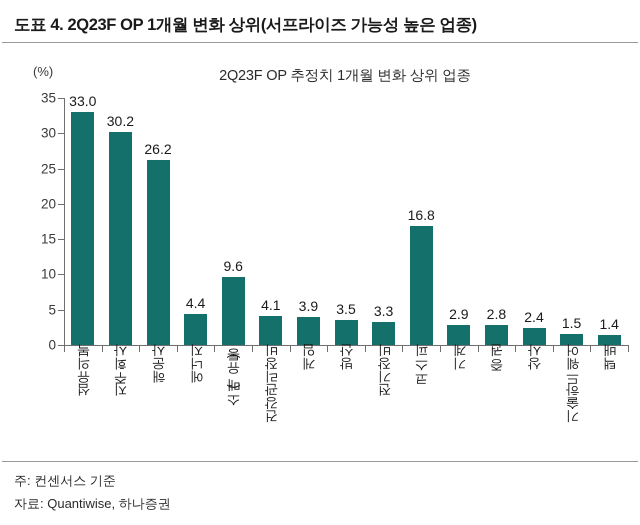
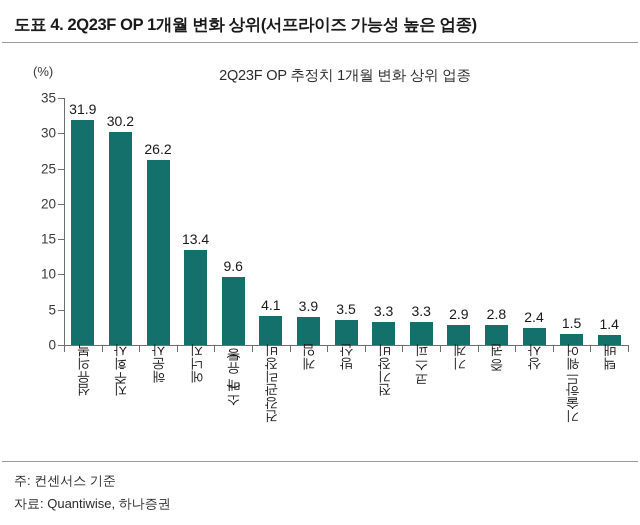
섬유의복: 33.0 -> 31.9
에너지: 4.4 -> 13.4
코스피: 16.8 -> 3.3
